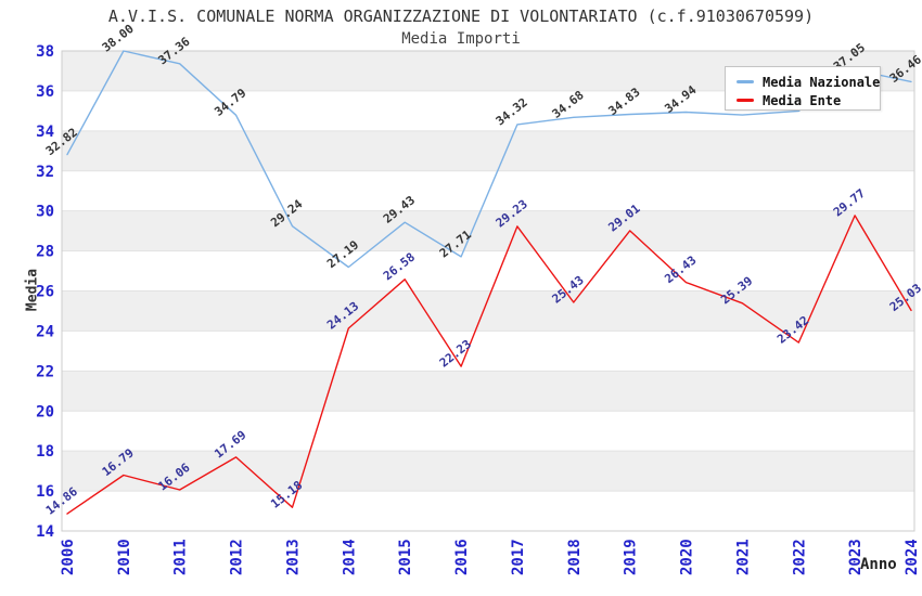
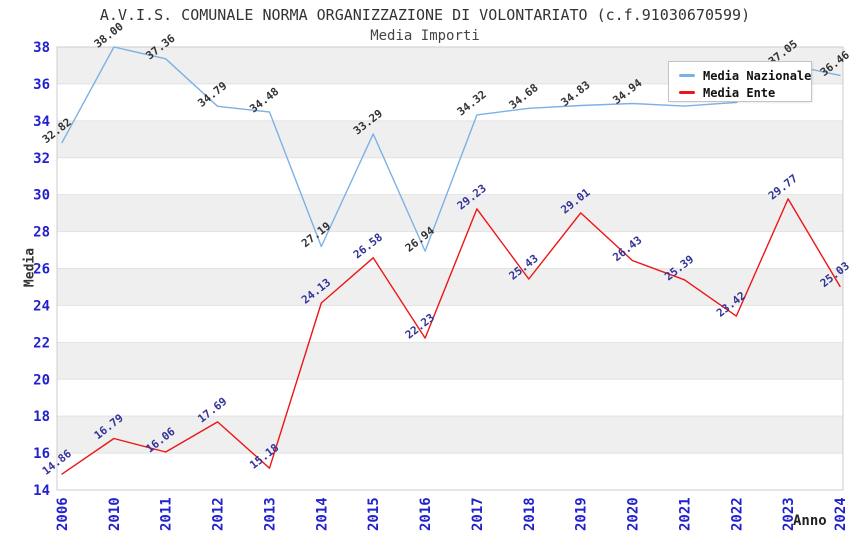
Media Nazionale/2013: 29.24 -> 34.48
Media Nazionale/2015: 29.43 -> 33.29
Media Nazionale/2016: 27.71 -> 26.94
